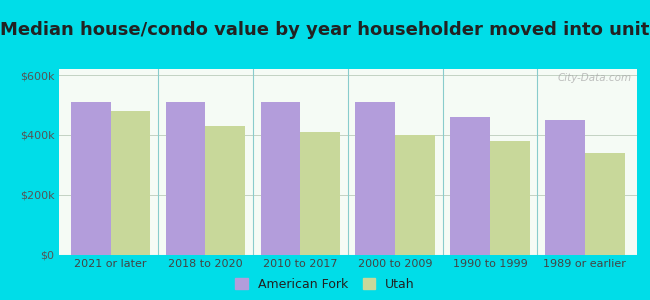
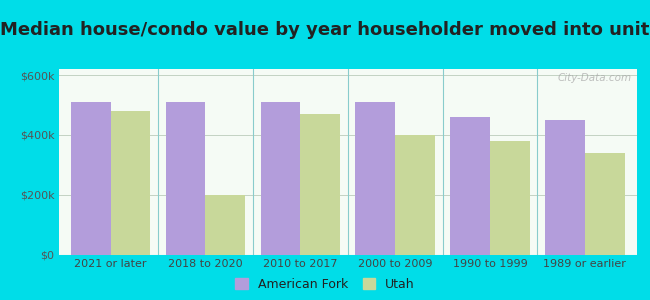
Utah/2018 to 2020: $430k -> $200k
Utah/2010 to 2017: $410k -> $470k
